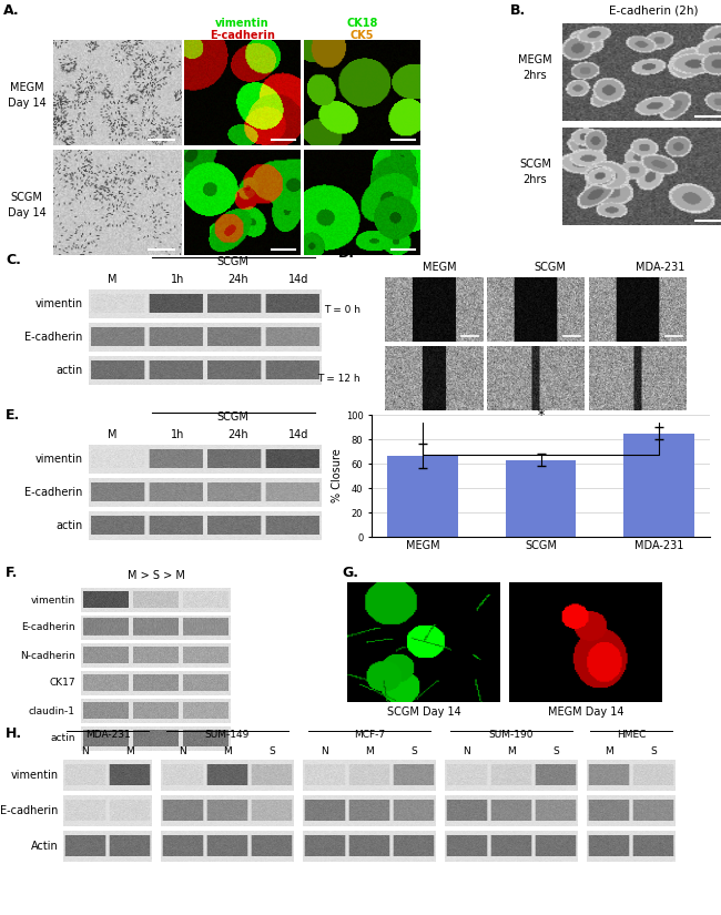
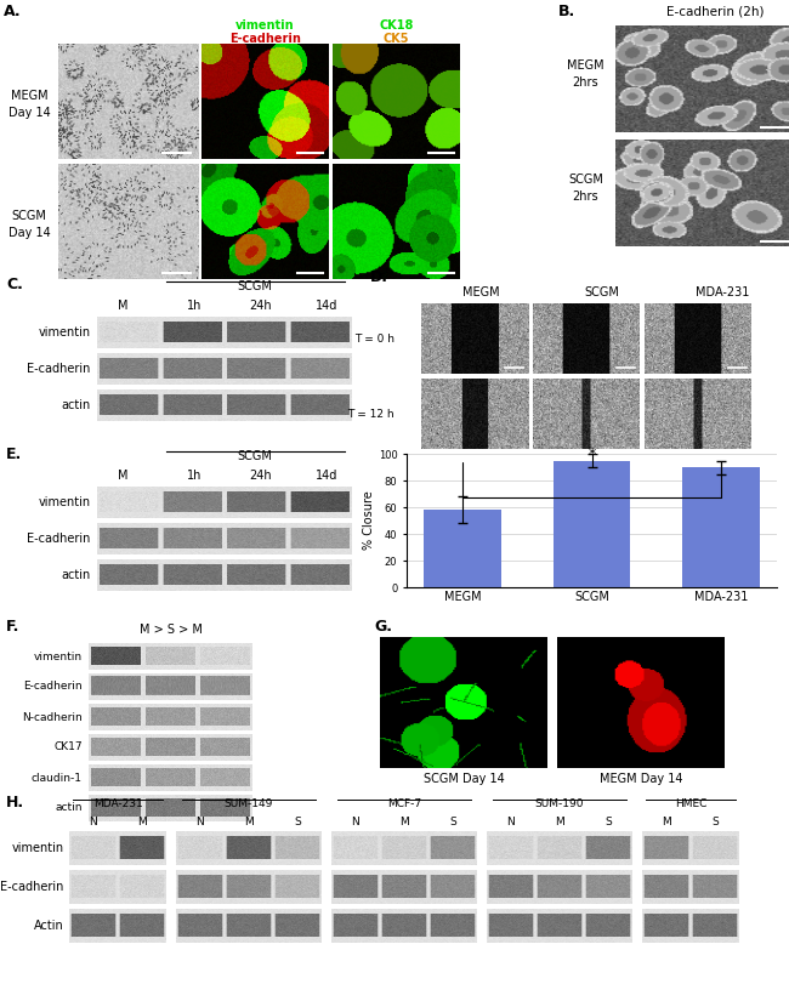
MEGM: 66 -> 58
SCGM: 63 -> 95
MDA-231: 85 -> 90
